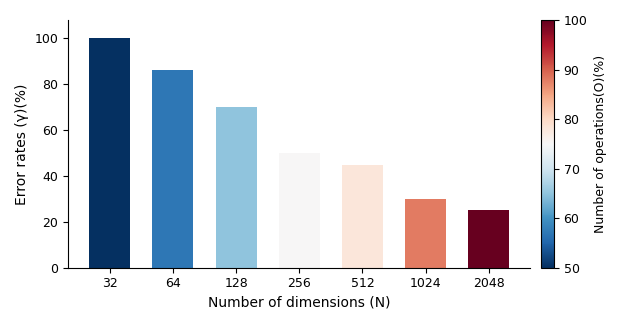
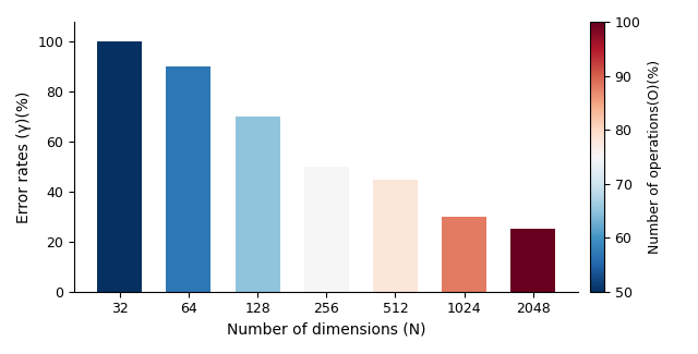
64: 86 -> 90
